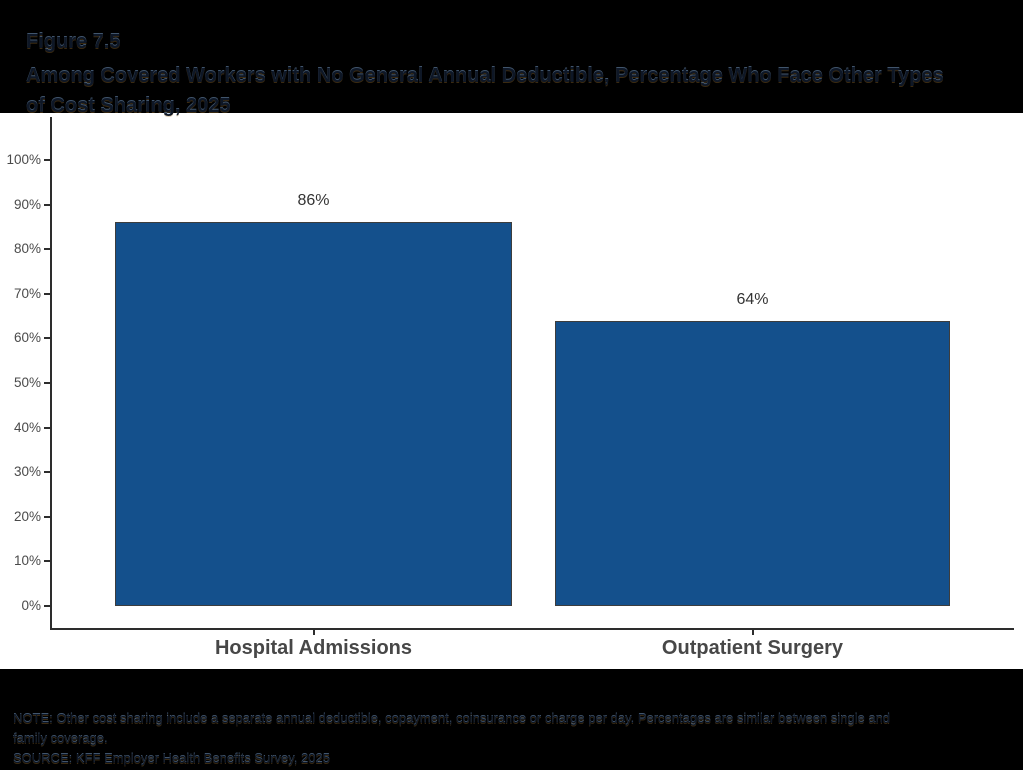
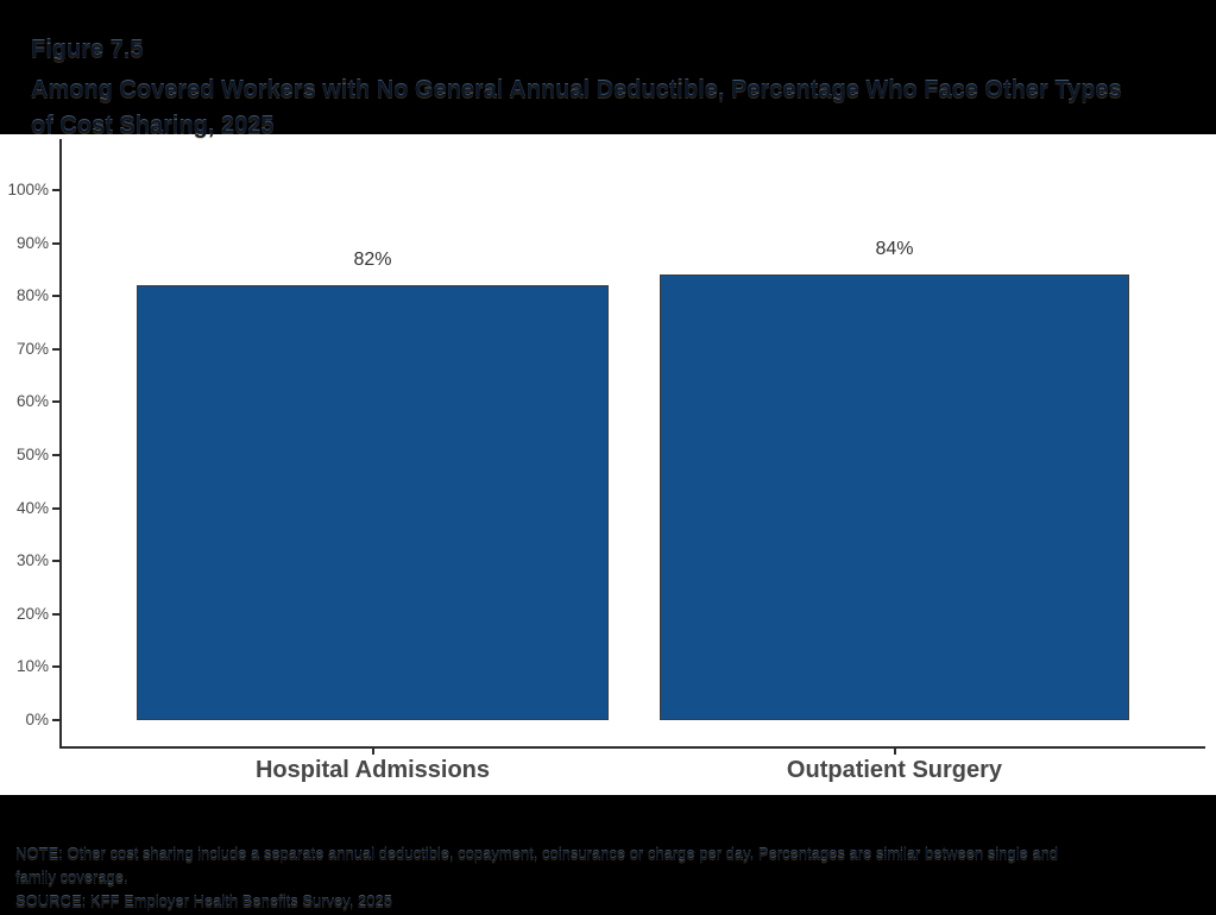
Hospital Admissions: 86% -> 82%
Outpatient Surgery: 64% -> 84%
